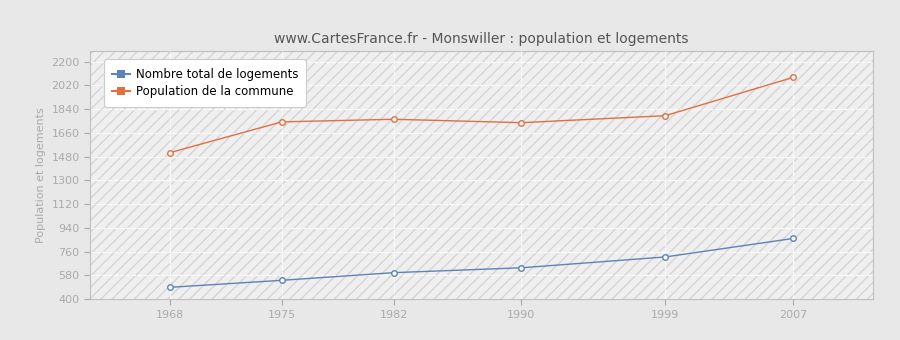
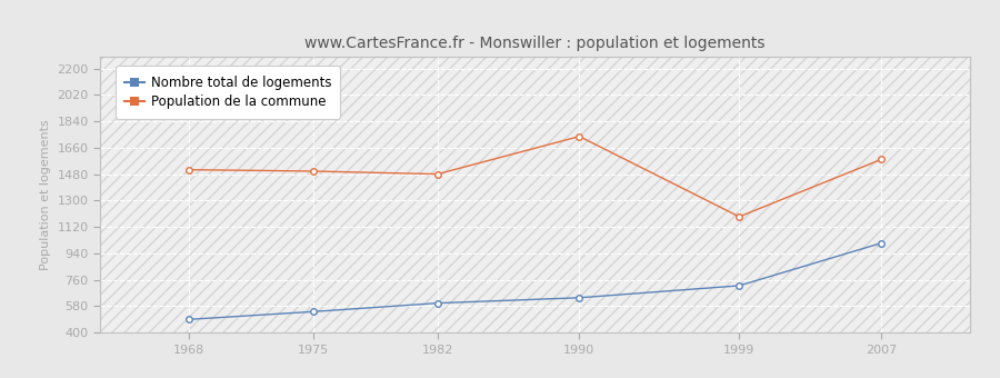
Population de la commune/1975: 1740 -> 1500
Population de la commune/1982: 1760 -> 1480
Population de la commune/1999: 1790 -> 1190
Nombre total de logements/2007: 860 -> 1010
Population de la commune/2007: 2080 -> 1580
